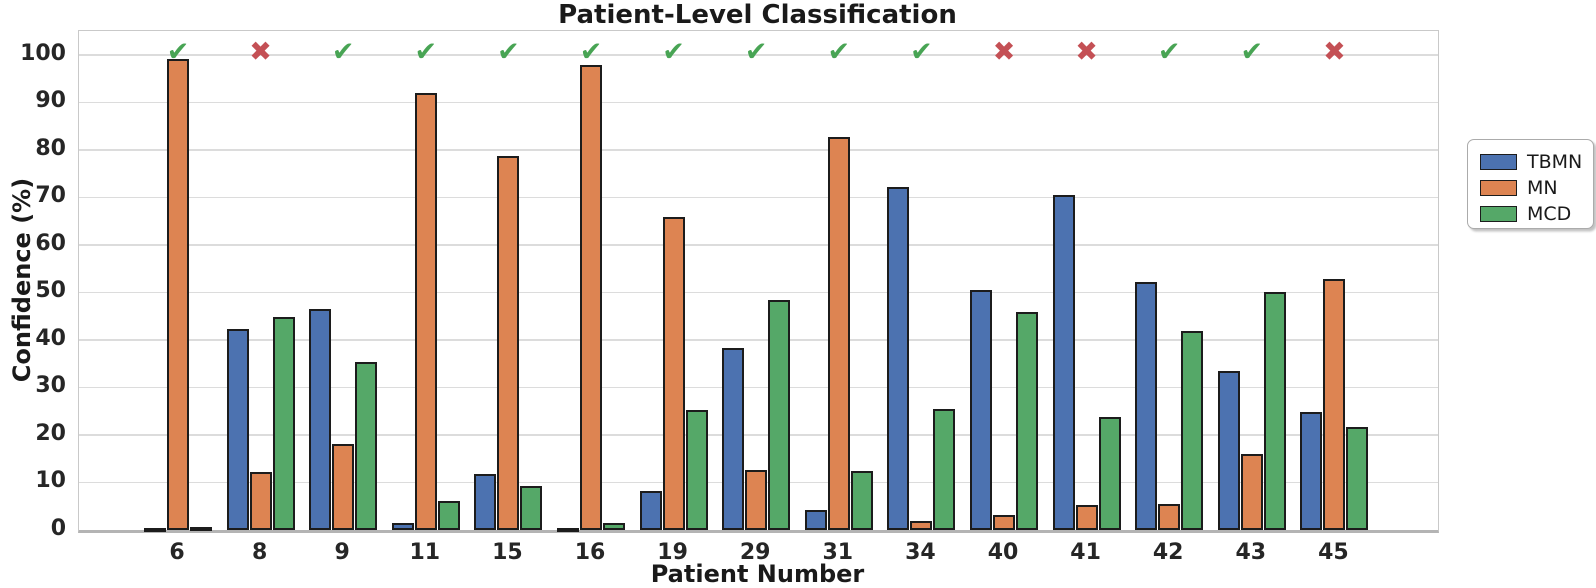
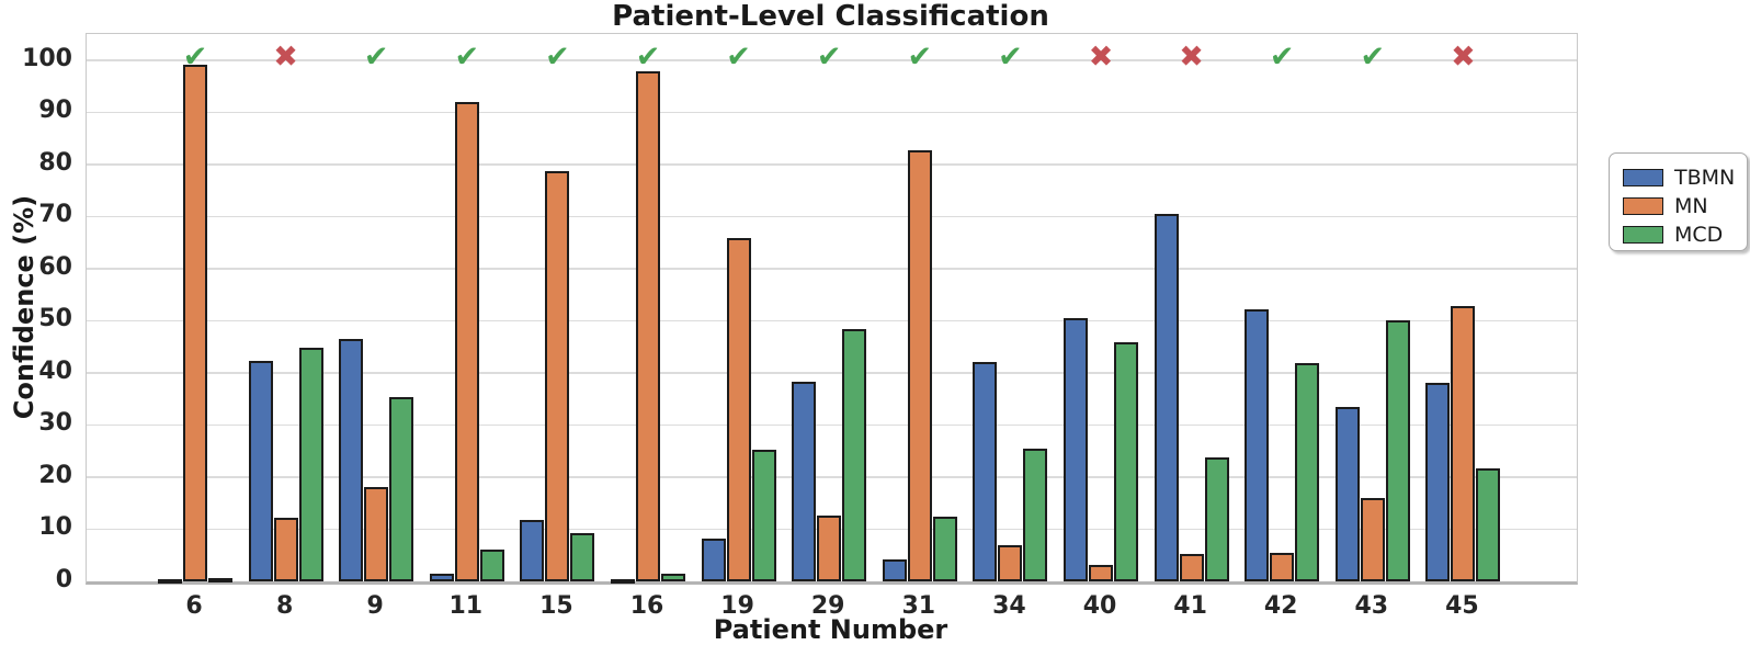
TBMN/34: 72 -> 42
MN/34: 2 -> 7
TBMN/45: 25 -> 38
